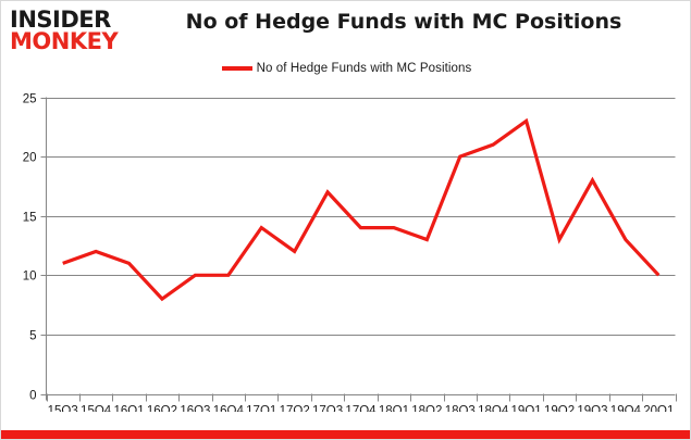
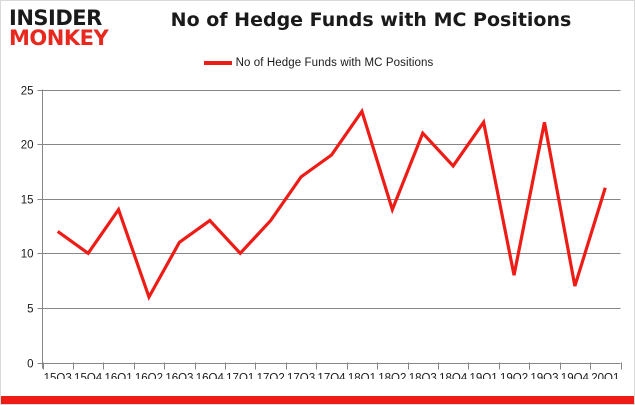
15Q3: 11 -> 12
15Q4: 12 -> 10
16Q1: 11 -> 14
16Q2: 8 -> 6
16Q3: 10 -> 11
16Q4: 10 -> 13
17Q1: 14 -> 10
17Q2: 12 -> 13
17Q4: 14 -> 19
18Q1: 14 -> 23
18Q2: 13 -> 14
18Q3: 20 -> 21
18Q4: 21 -> 18
19Q1: 23 -> 22
19Q2: 13 -> 8
19Q3: 18 -> 22
19Q4: 13 -> 7
20Q1: 10 -> 16
